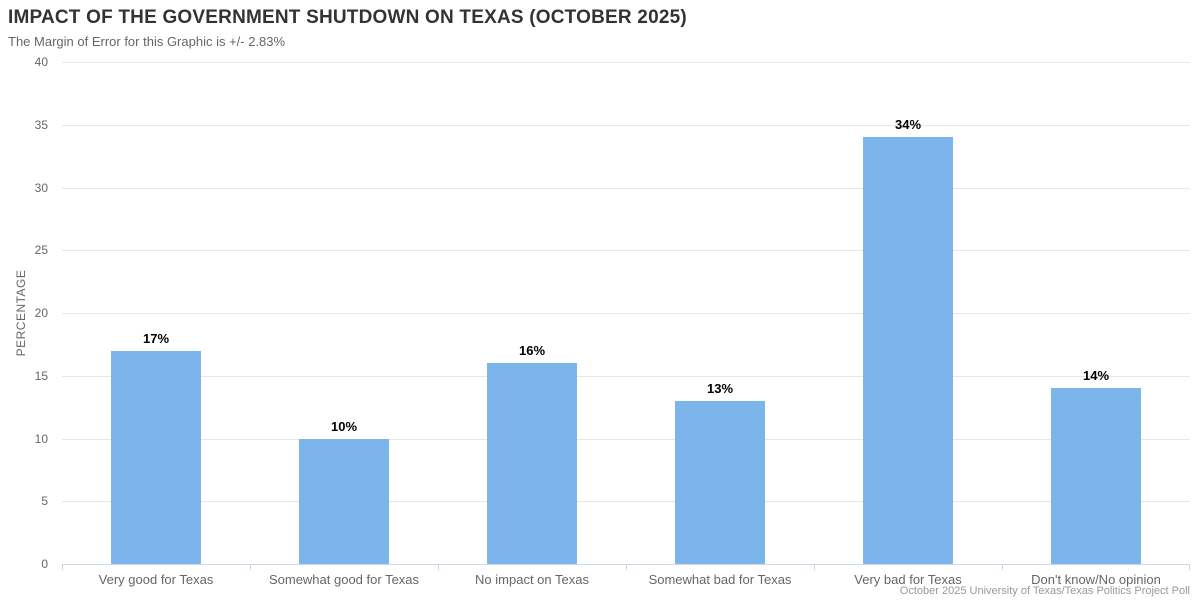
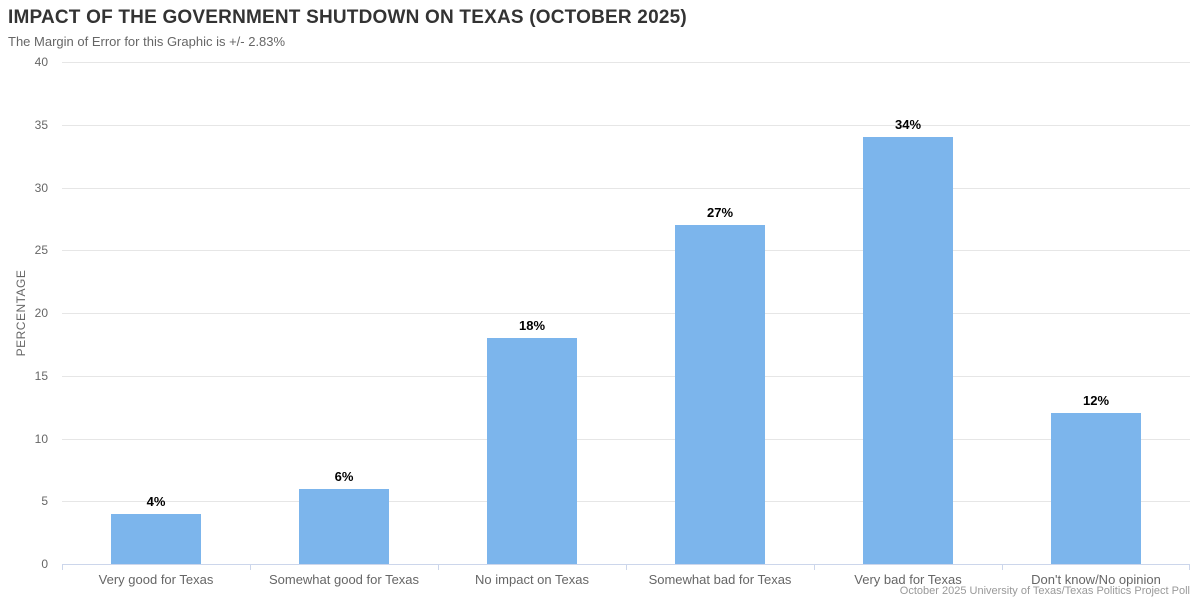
Very good for Texas: 17% -> 4%
Somewhat good for Texas: 10% -> 6%
No impact on Texas: 16% -> 18%
Somewhat bad for Texas: 13% -> 27%
Don't know/No opinion: 14% -> 12%
